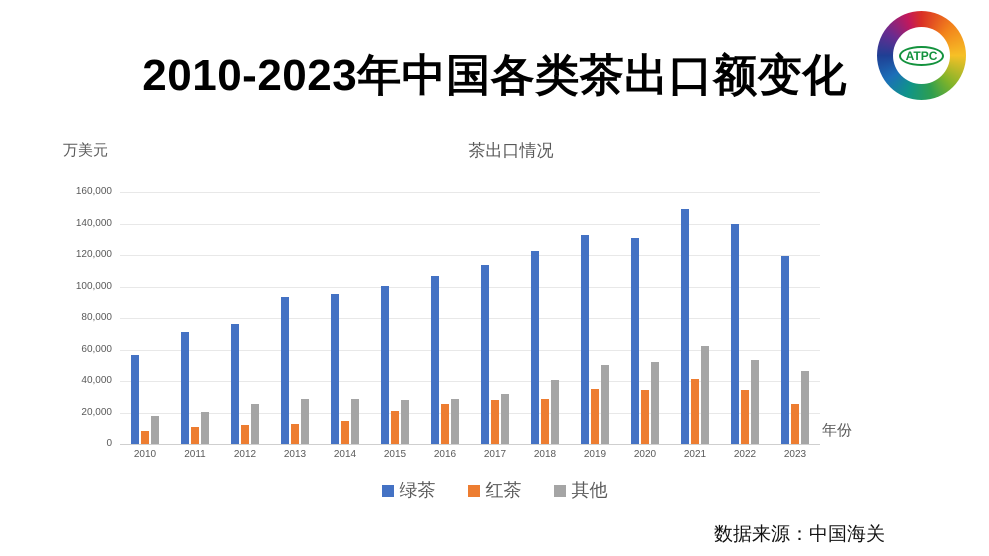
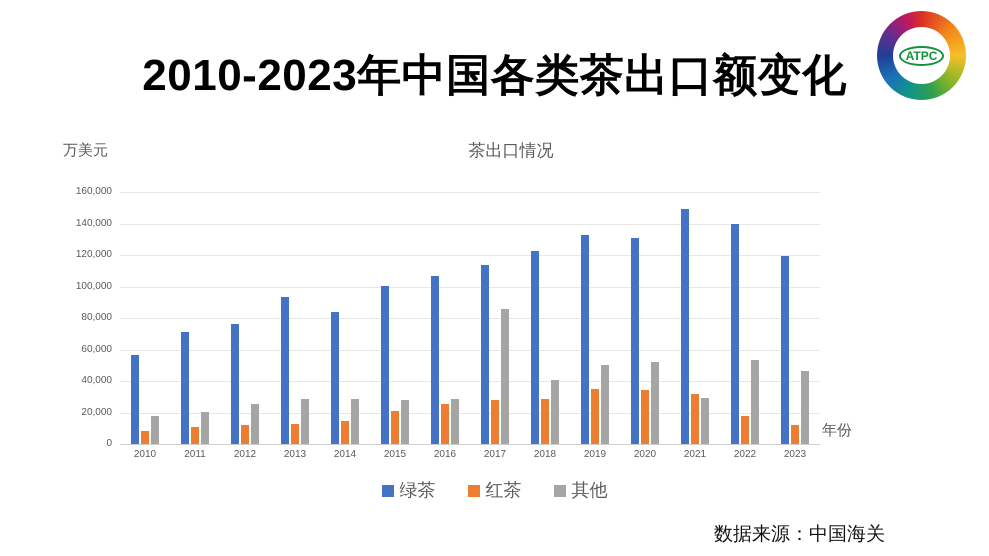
绿茶/2014: 95000 -> 84000
其他/2017: 32000 -> 86000
红茶/2021: 41000 -> 32000
其他/2021: 62000 -> 29000
红茶/2022: 34000 -> 18000
红茶/2023: 26000 -> 12000
